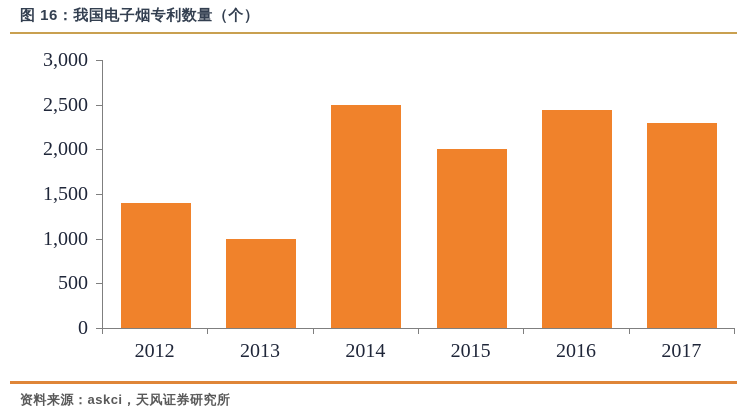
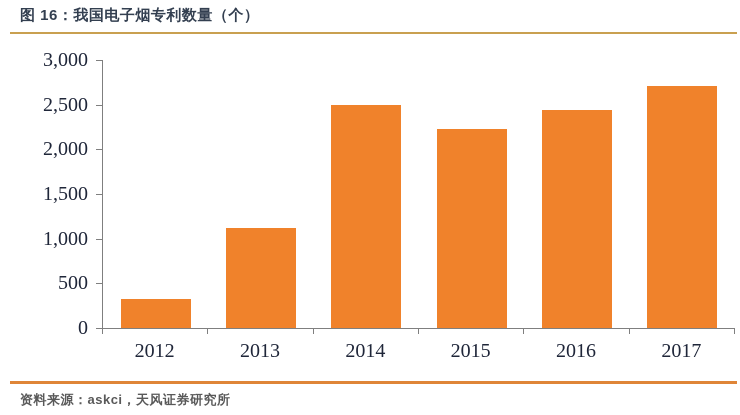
2012: 1400 -> 300
2013: 1000 -> 1100
2015: 2000 -> 2200
2017: 2300 -> 2700
